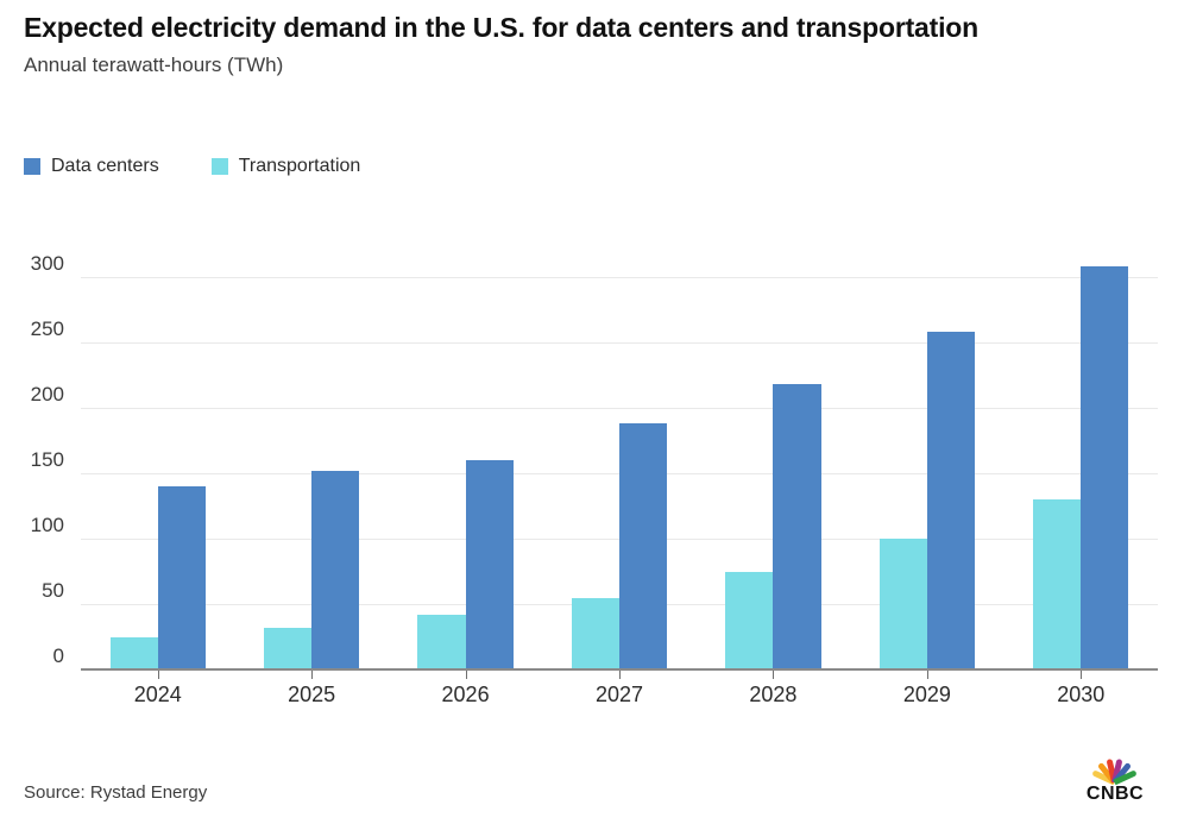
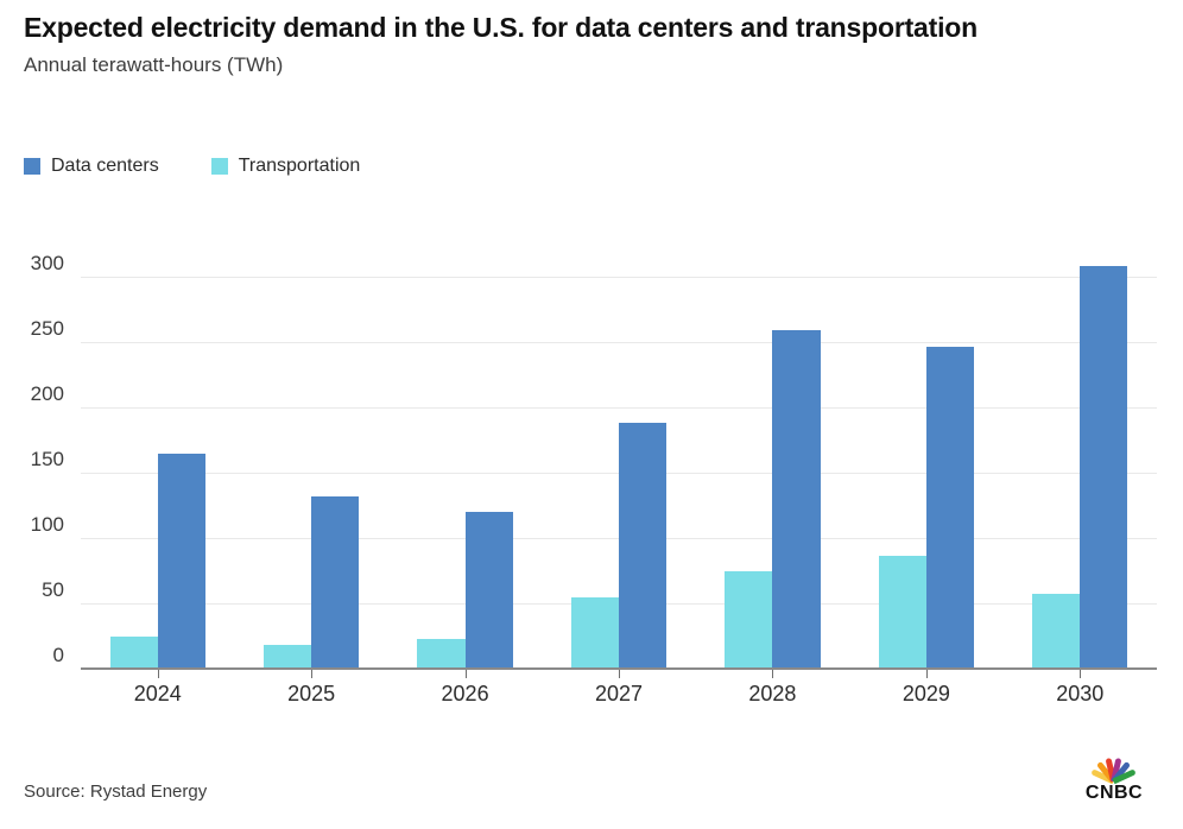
Data centers/2024: 140 -> 165
Transportation/2025: 32 -> 18
Data centers/2025: 152 -> 132
Transportation/2026: 42 -> 23
Data centers/2026: 160 -> 120
Data centers/2028: 218 -> 259
Transportation/2029: 100 -> 86
Data centers/2029: 258 -> 246
Transportation/2030: 130 -> 57
